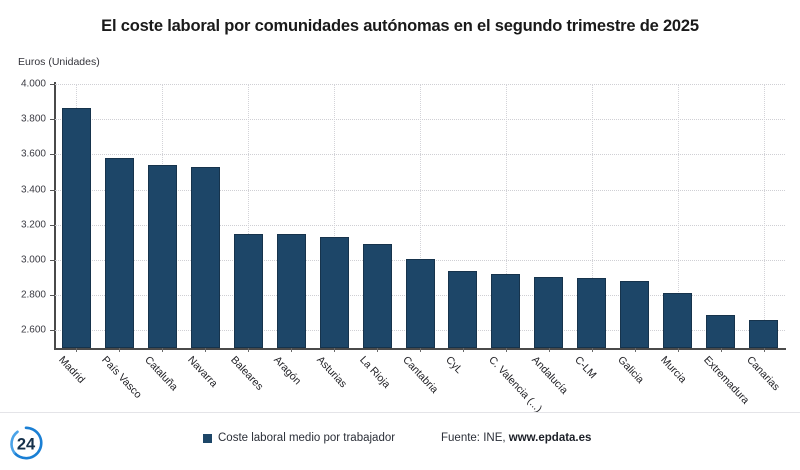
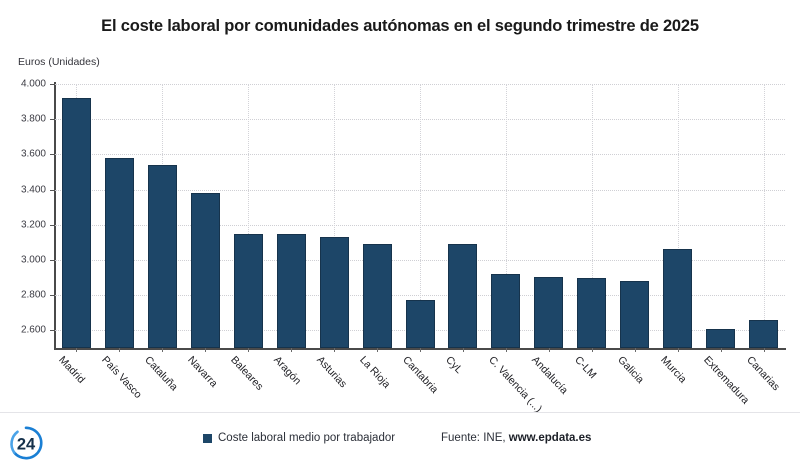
Madrid: 3860 -> 3920
Navarra: 3530 -> 3380
Cantabria: 3000 -> 2770
CyL: 2940 -> 3090
Murcia: 2810 -> 3060
Extremadura: 2690 -> 2610
